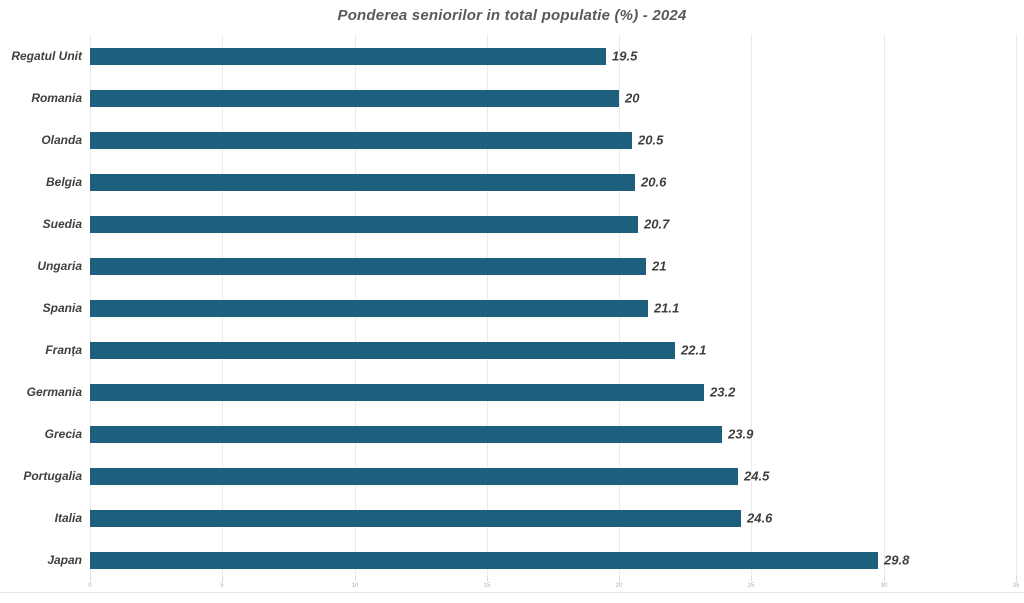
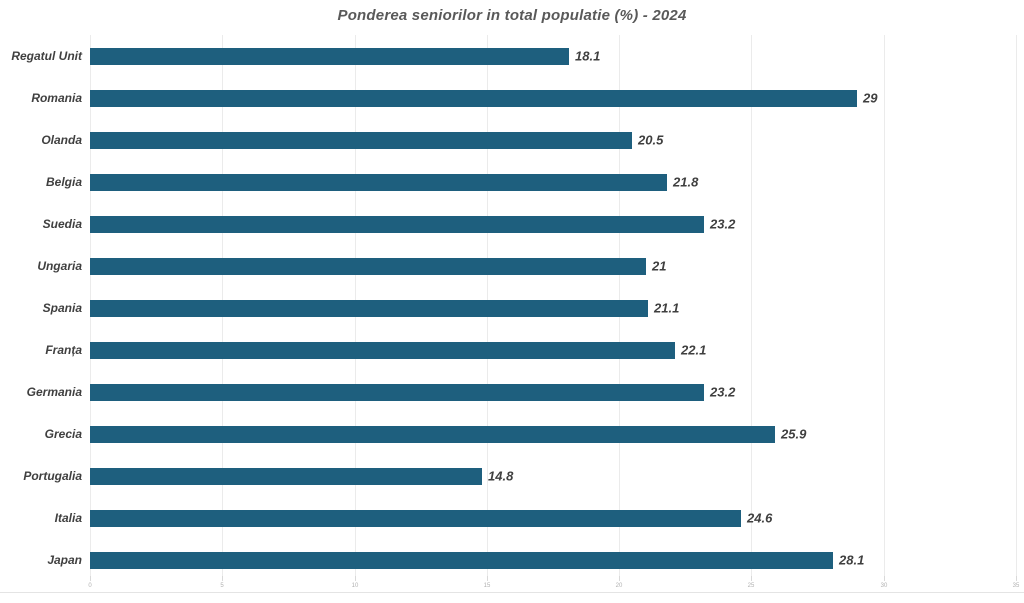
Regatul Unit: 19.5 -> 18.1
Romania: 20 -> 29
Belgia: 20.6 -> 21.8
Suedia: 20.7 -> 23.2
Grecia: 23.9 -> 25.9
Portugalia: 24.5 -> 14.8
Japan: 29.8 -> 28.1
